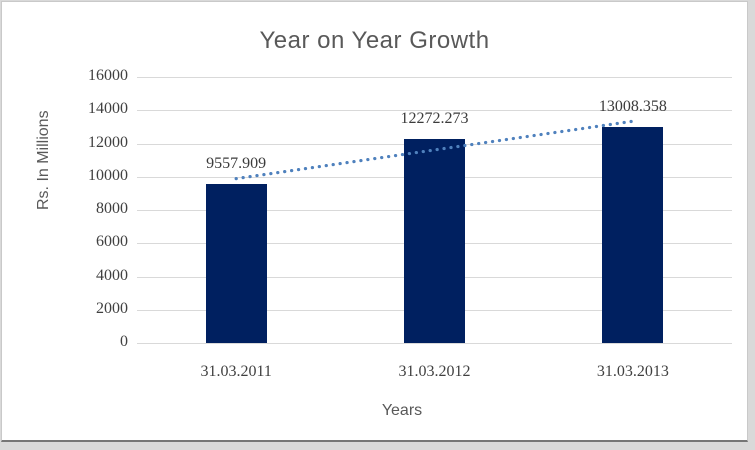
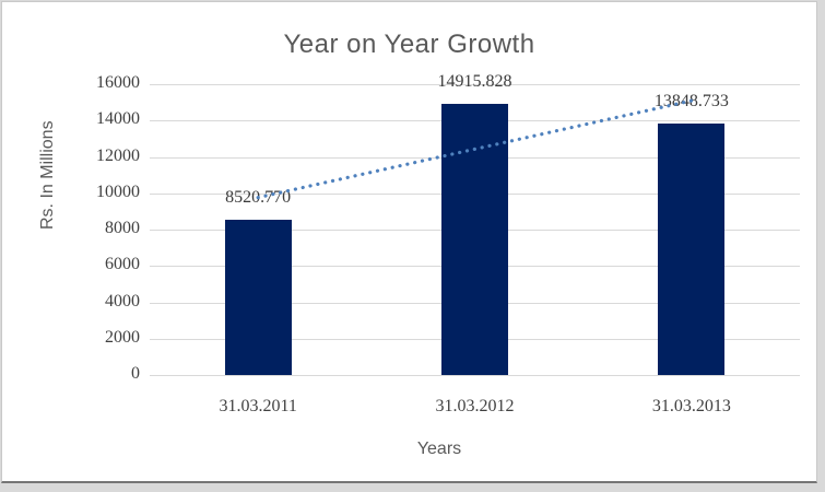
31.03.2011: 9557.909 -> 8520.770
31.03.2012: 12272.273 -> 14915.828
31.03.2013: 13008.358 -> 13848.733
